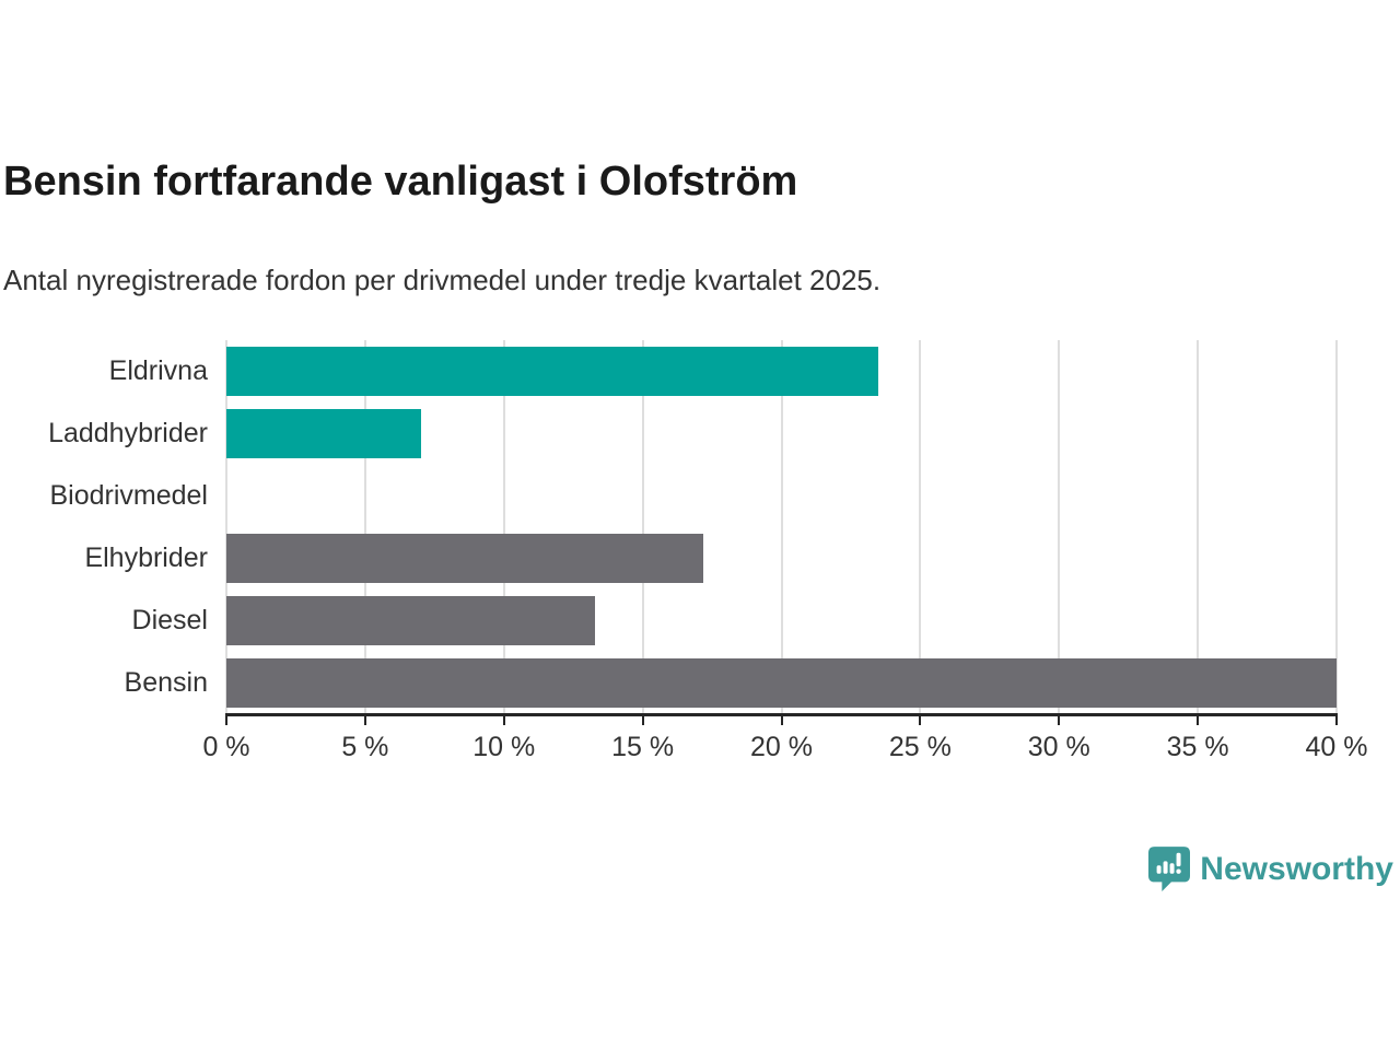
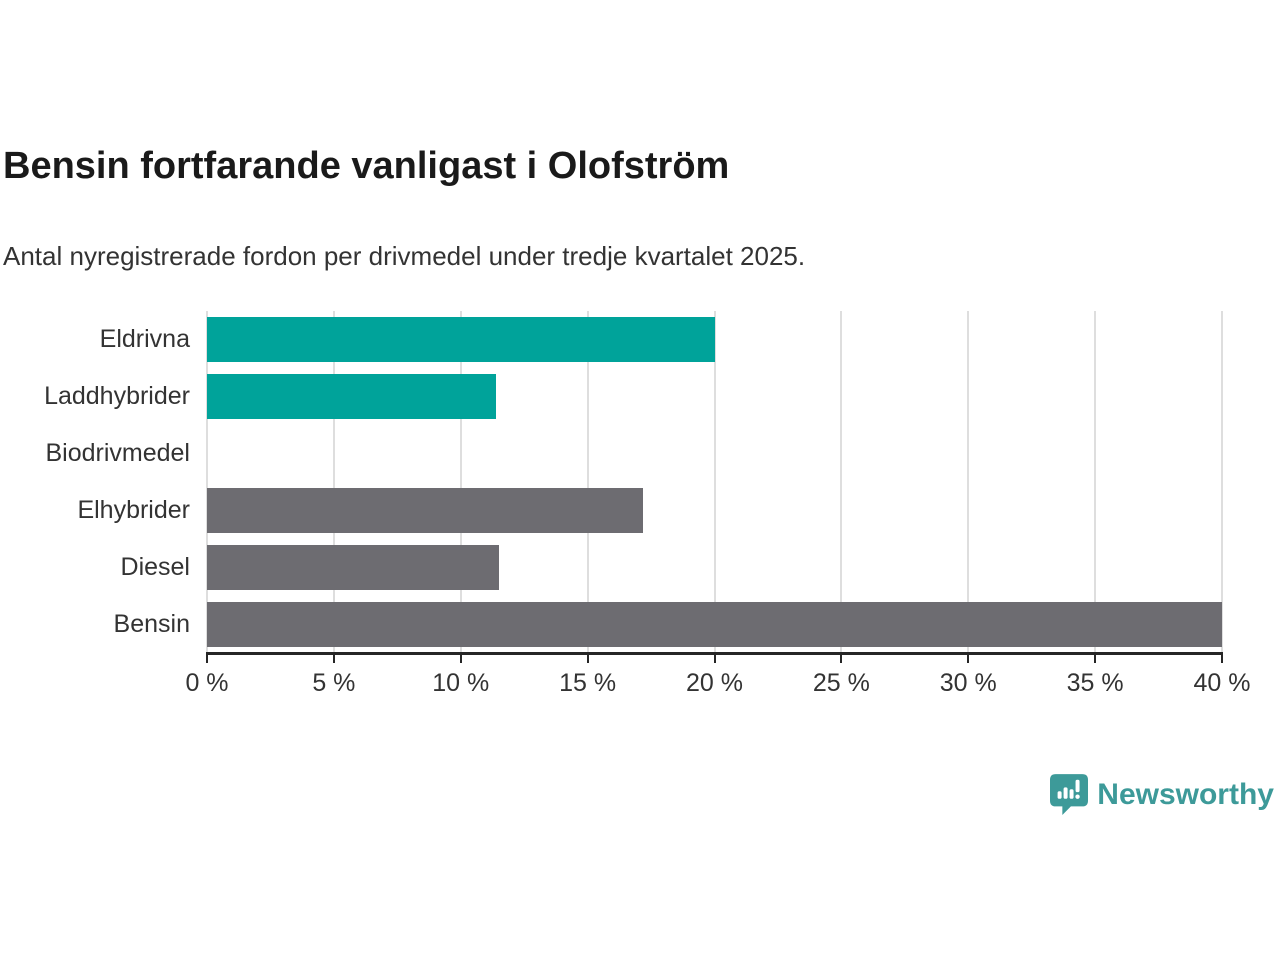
Eldrivna: 23.5% -> 20.0%
Laddhybrider: 7.0% -> 11.4%
Diesel: 13.3% -> 11.5%
